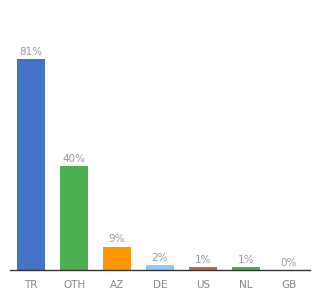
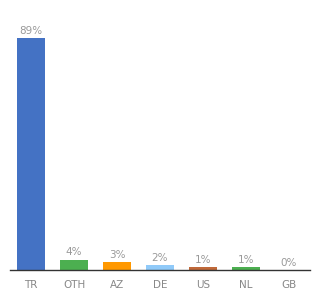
TR: 81% -> 89%
OTH: 40% -> 4%
AZ: 9% -> 3%
